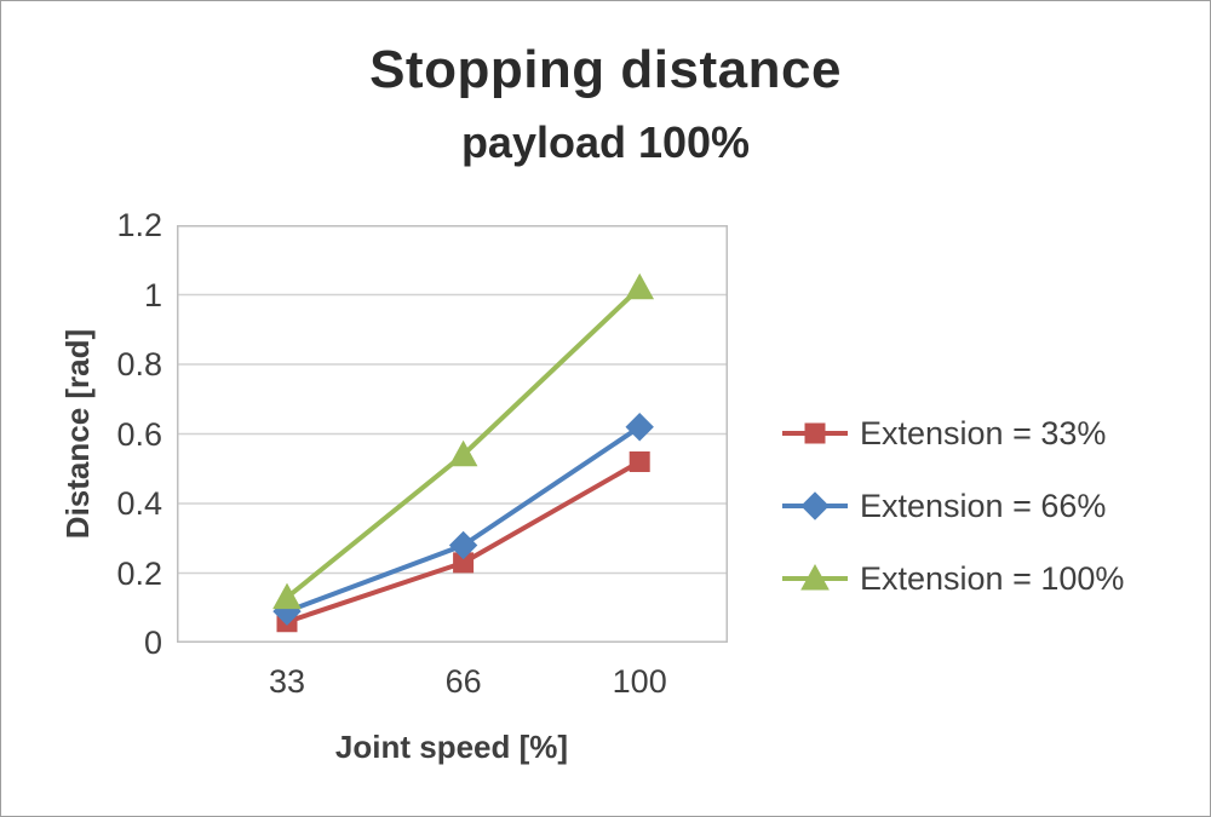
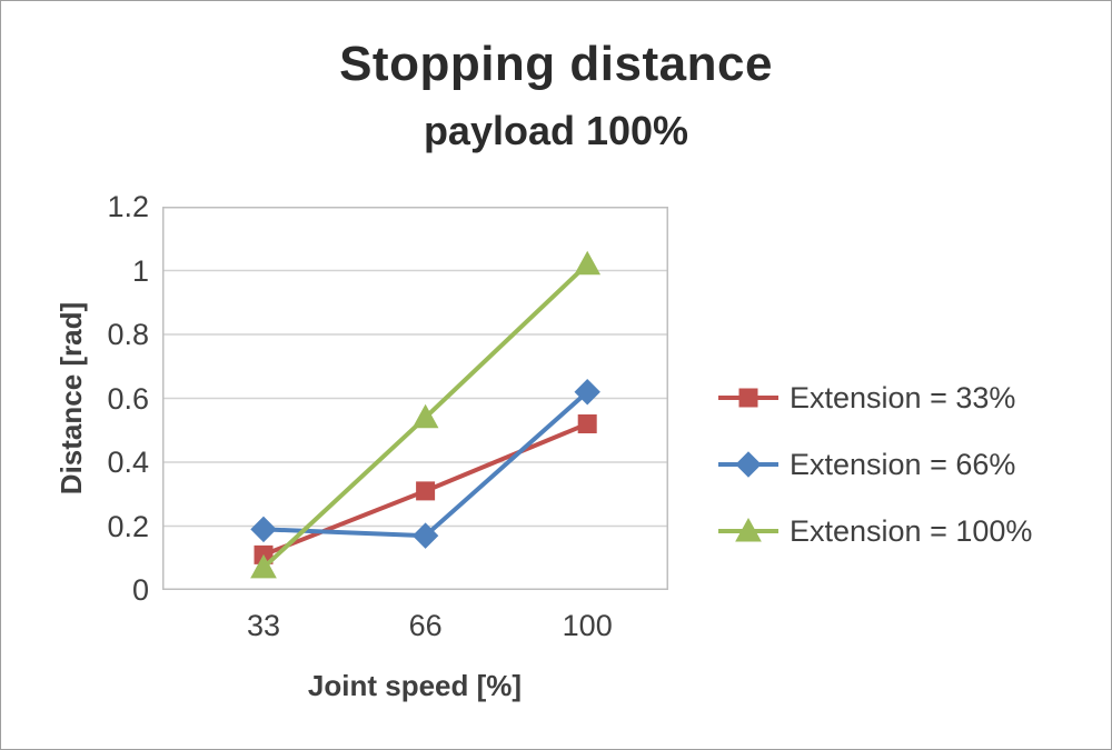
Extension = 33%/33: 0.06 -> 0.11
Extension = 66%/33: 0.09 -> 0.19
Extension = 100%/33: 0.13 -> 0.07
Extension = 33%/66: 0.23 -> 0.31
Extension = 66%/66: 0.28 -> 0.17
